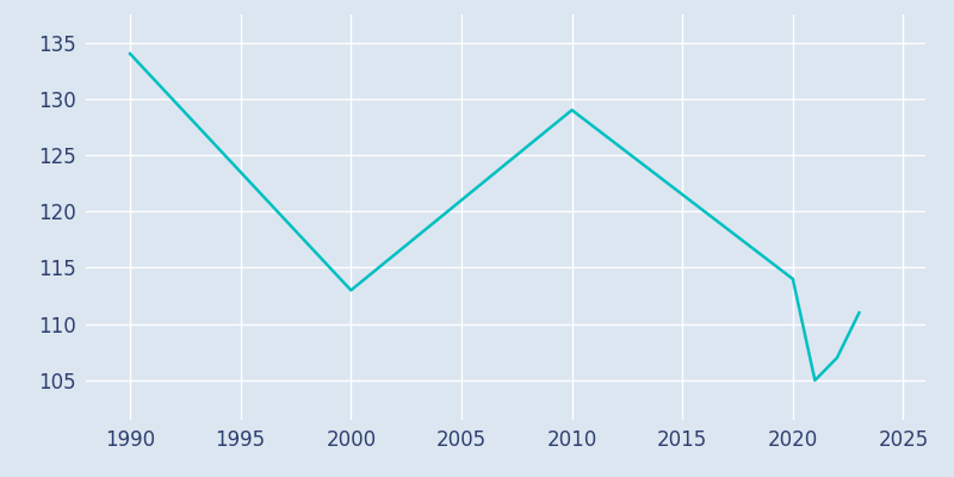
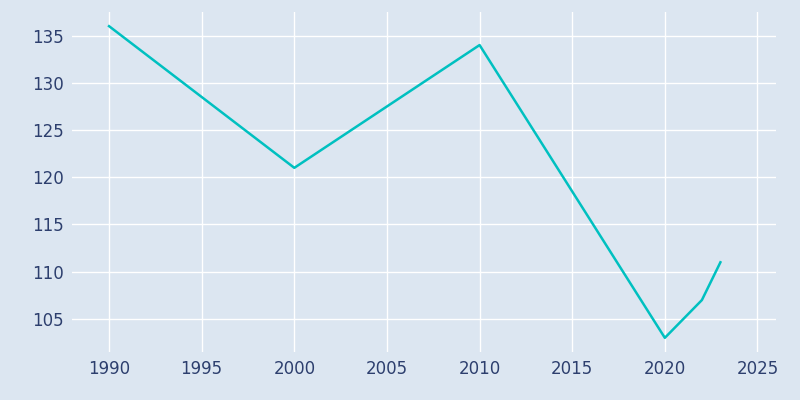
1990: 134 -> 136
2000: 113 -> 121
2010: 129 -> 134
2020: 114 -> 103
